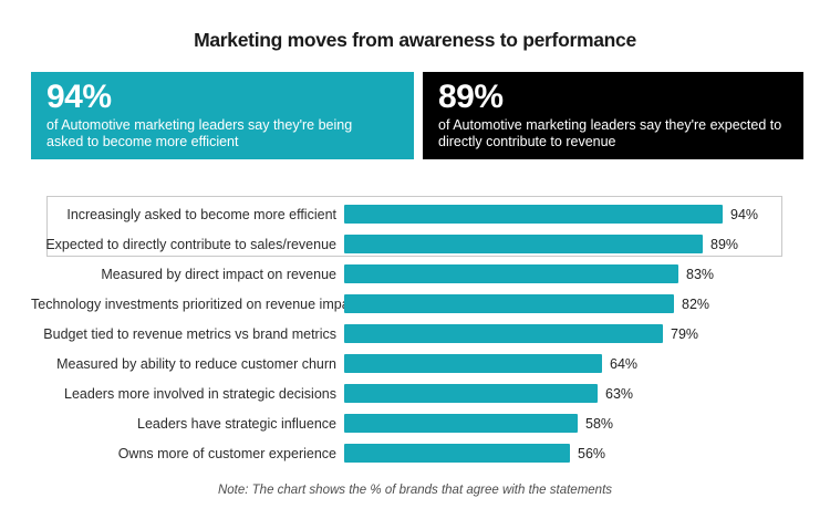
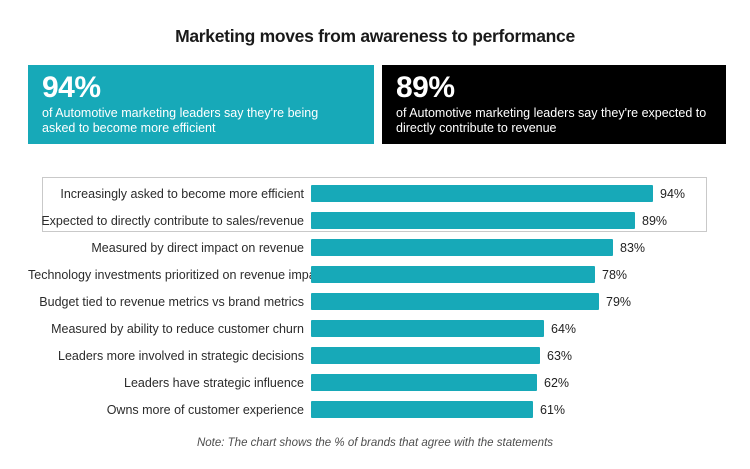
Technology investments prioritized on revenue impact: 82% -> 78%
Leaders have strategic influence: 58% -> 62%
Owns more of customer experience: 56% -> 61%
